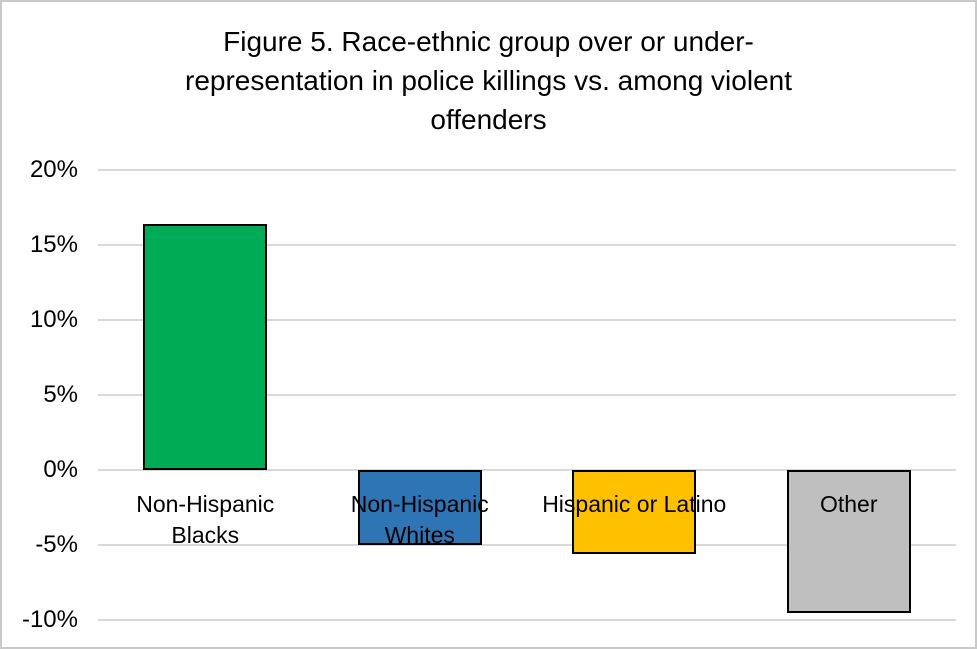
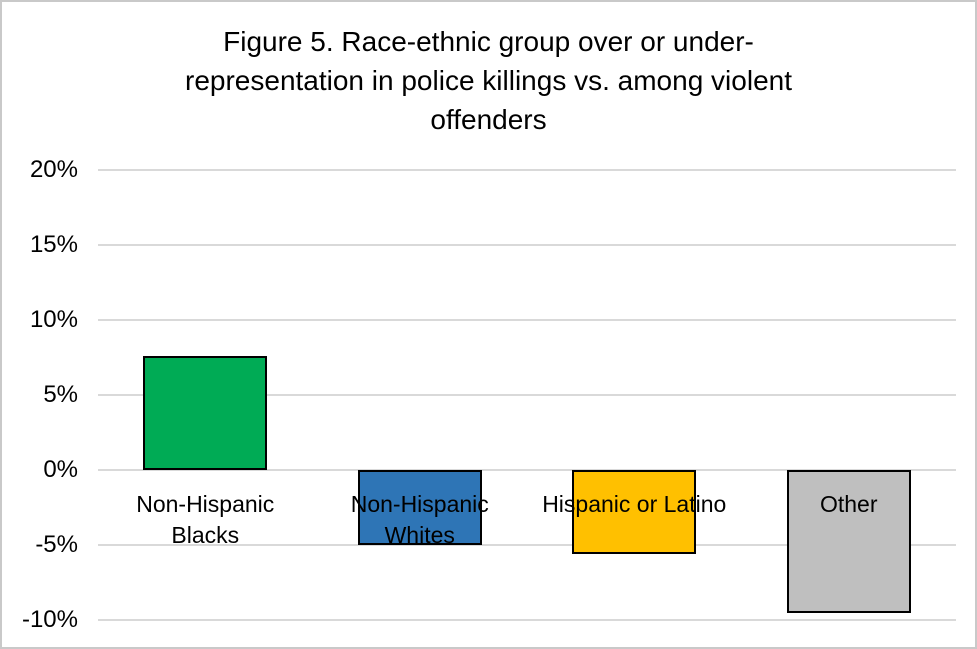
Non-Hispanic Blacks: 16.4% -> 7.6%
